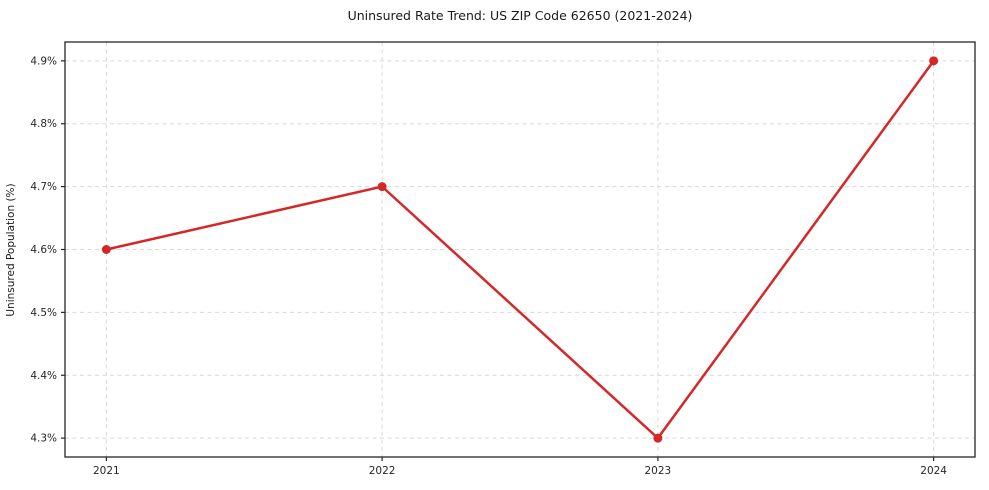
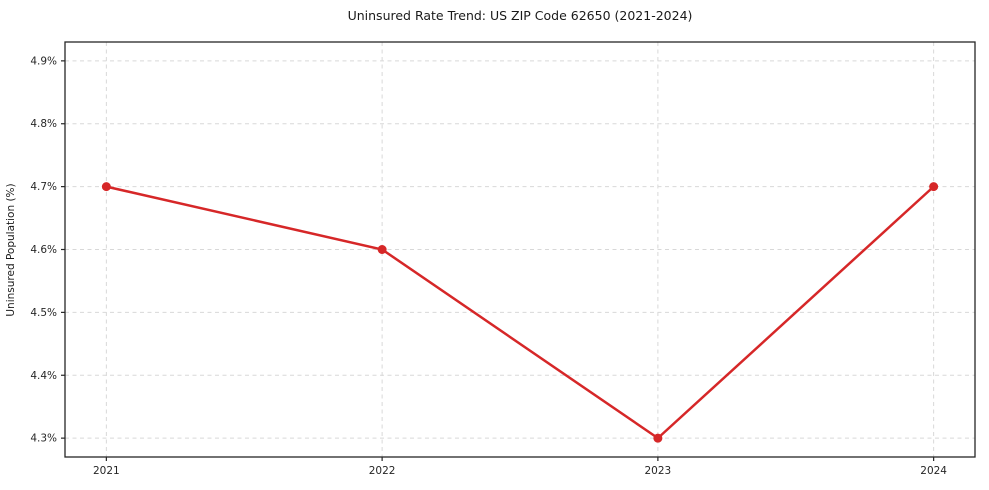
2021: 4.6% -> 4.7%
2022: 4.7% -> 4.6%
2024: 4.9% -> 4.7%
